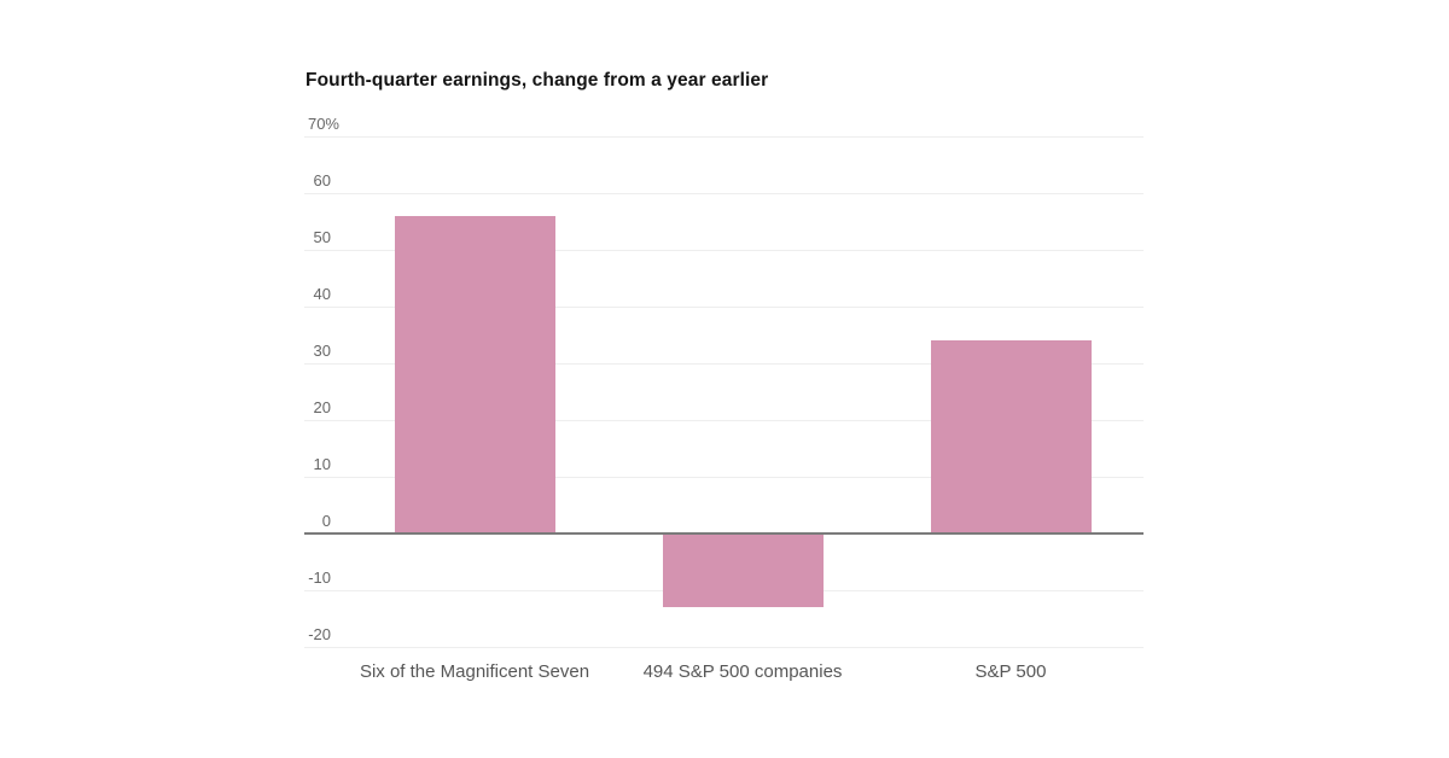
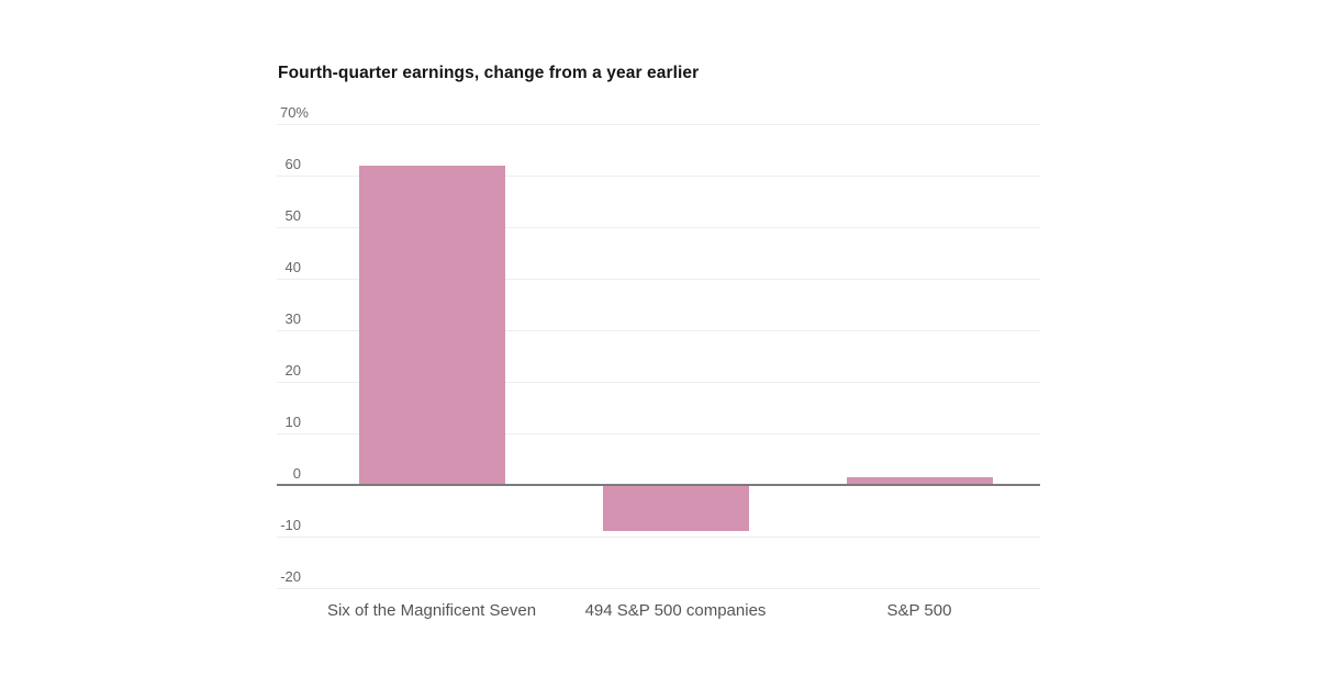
Six of the Magnificent Seven: 56 -> 62
494 S&P 500 companies: -13 -> -9
S&P 500: 34 -> 2
